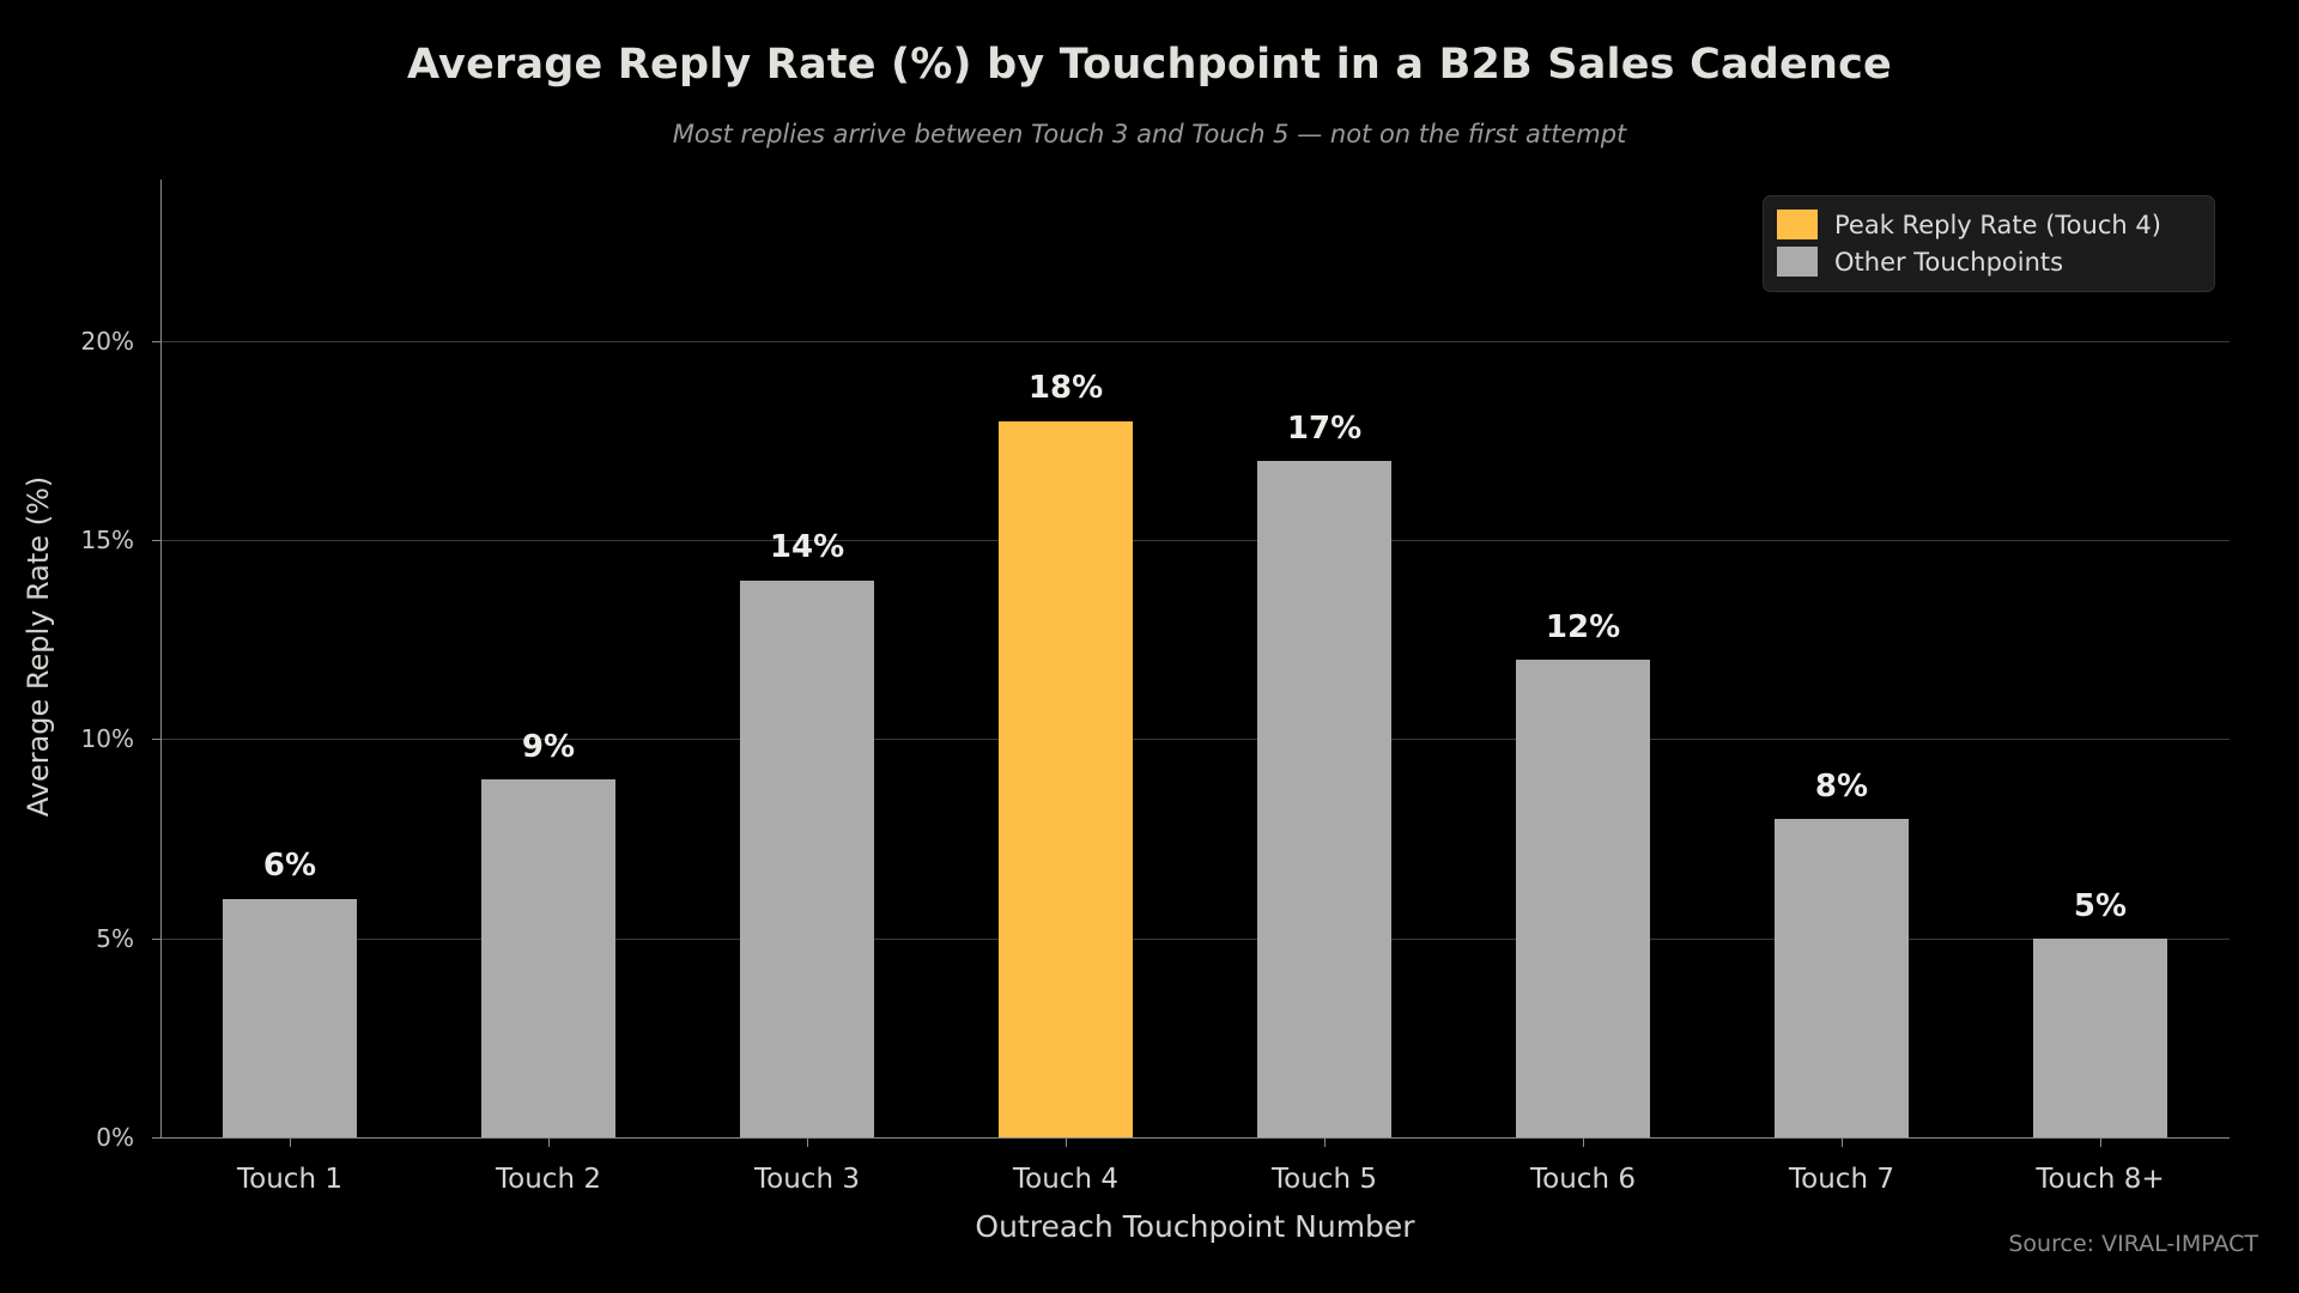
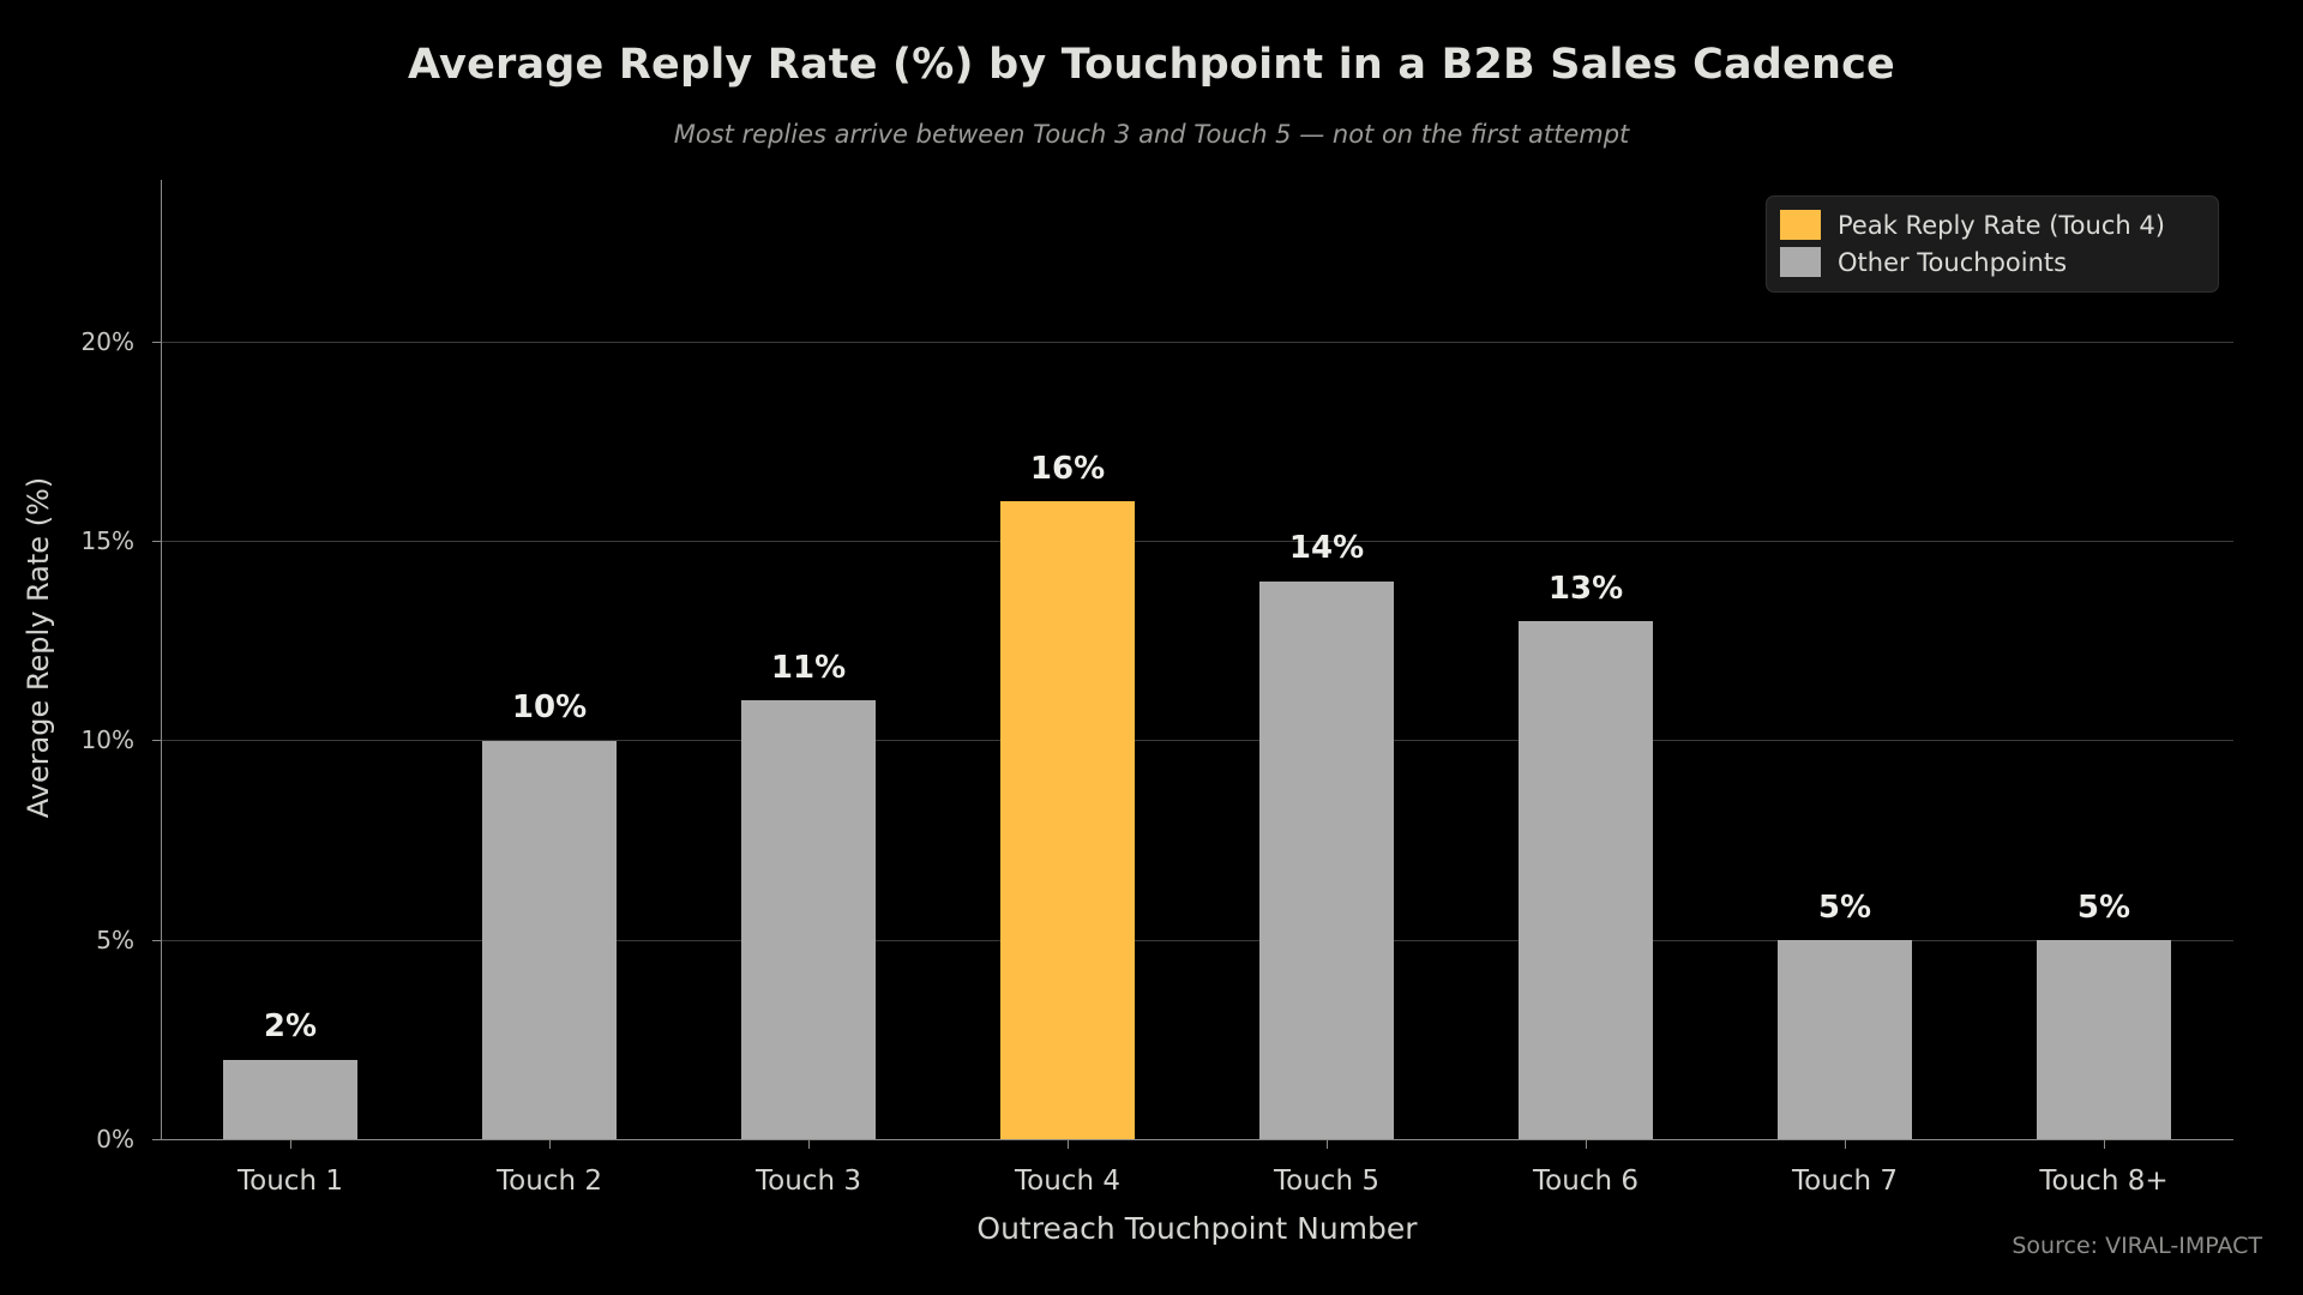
Touch 1: 6% -> 2%
Touch 2: 9% -> 10%
Touch 3: 14% -> 11%
Touch 4: 18% -> 16%
Touch 5: 17% -> 14%
Touch 6: 12% -> 13%
Touch 7: 8% -> 5%
